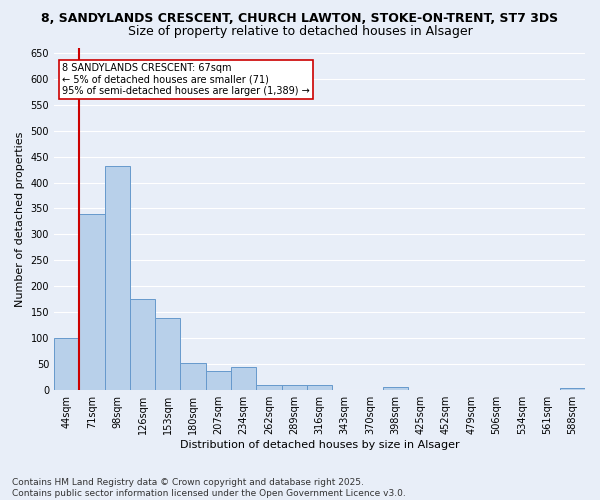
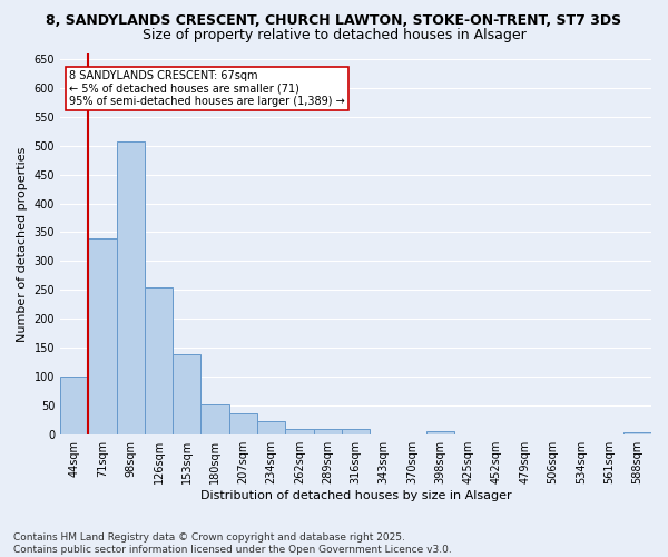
98sqm: 432 -> 507
126sqm: 176 -> 255
234sqm: 44 -> 24
